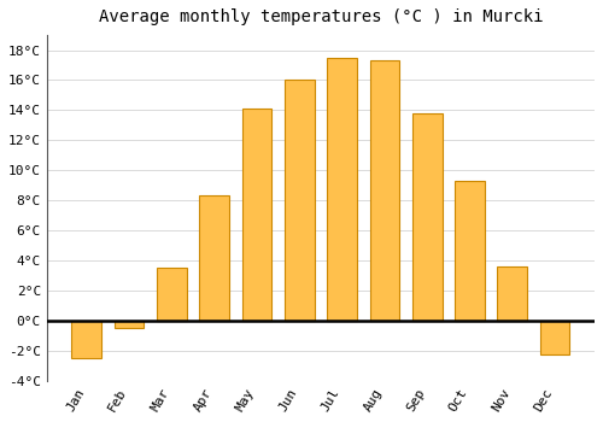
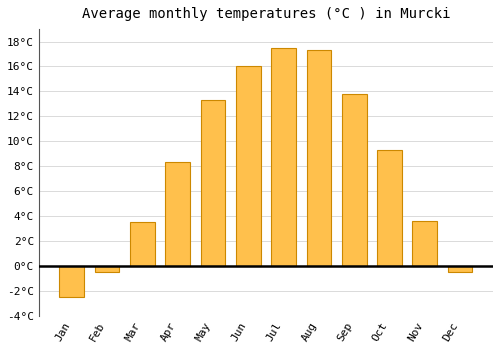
May: 14.1°C -> 13.3°C
Dec: -2.3°C -> -0.5°C
